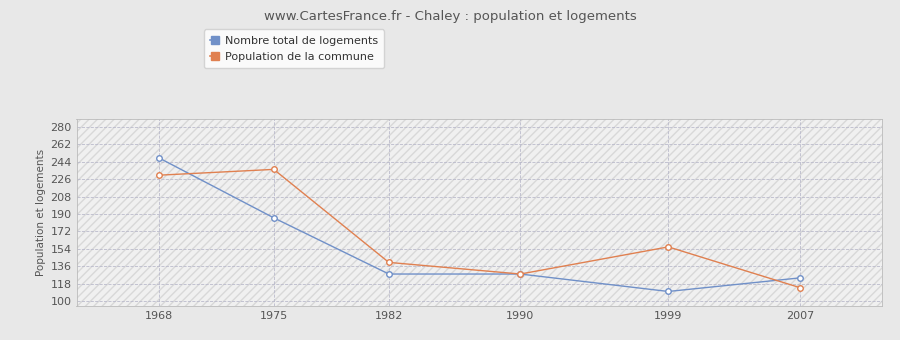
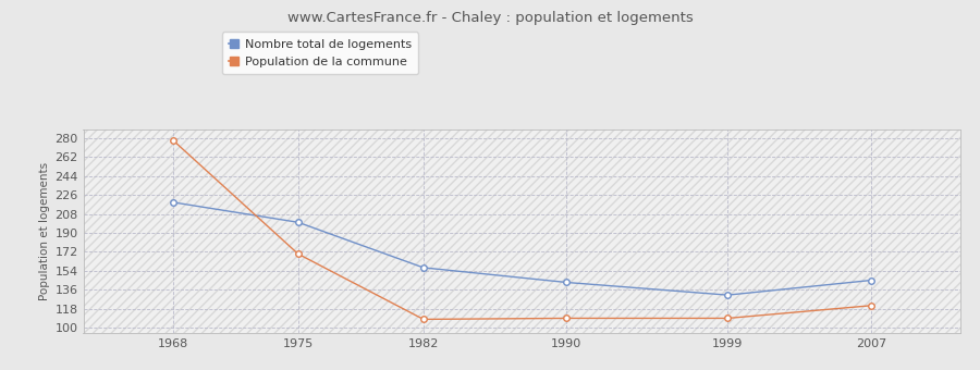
Nombre total de logements/1968: 248 -> 219
Population de la commune/1968: 230 -> 278
Nombre total de logements/1975: 186 -> 200
Population de la commune/1975: 236 -> 170
Nombre total de logements/1982: 128 -> 157
Population de la commune/1982: 140 -> 108
Nombre total de logements/1990: 128 -> 143
Population de la commune/1990: 128 -> 109
Nombre total de logements/1999: 110 -> 131
Population de la commune/1999: 156 -> 109
Nombre total de logements/2007: 124 -> 145
Population de la commune/2007: 114 -> 121
